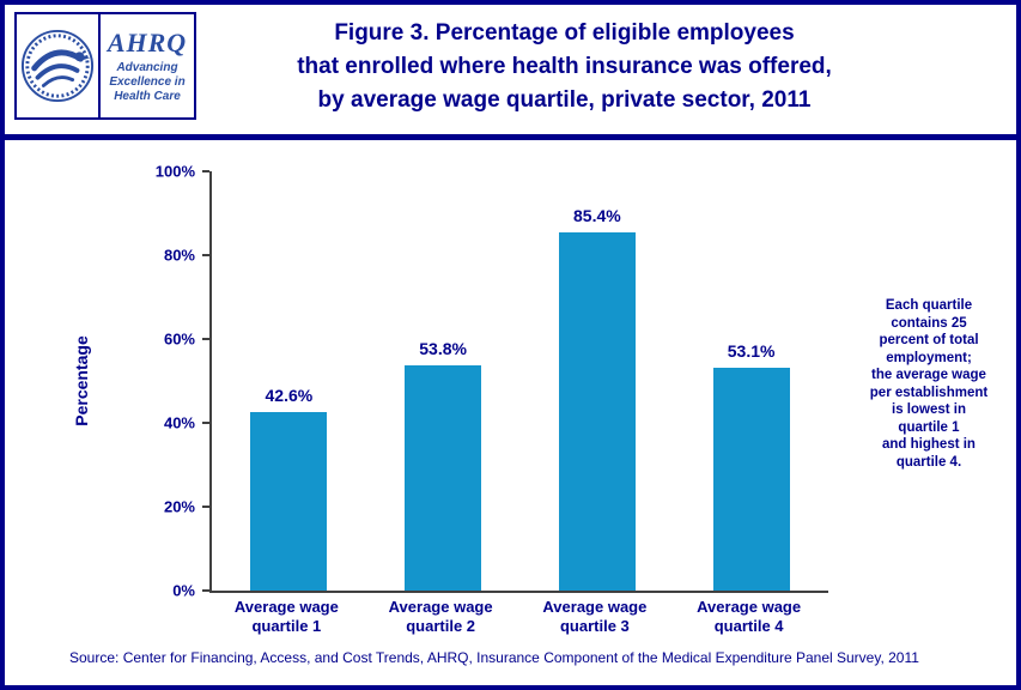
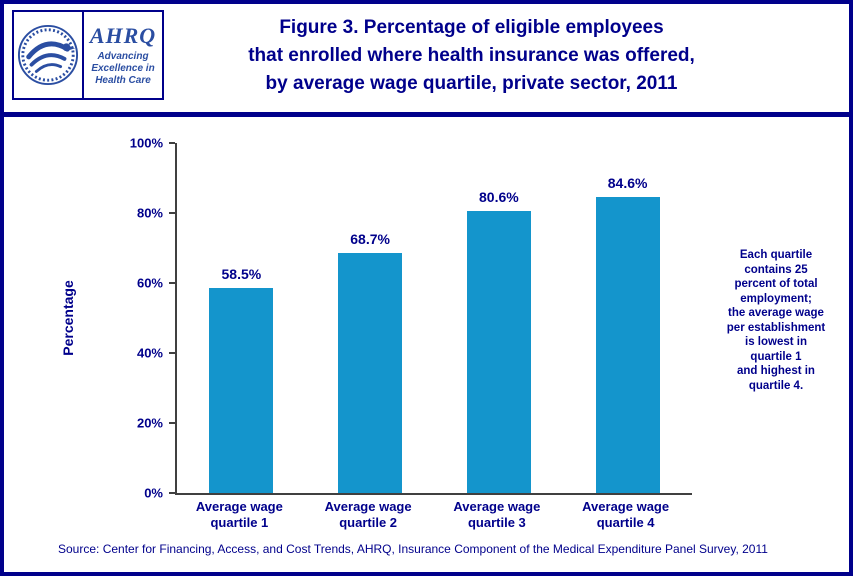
Average wage quartile 1: 42.6% -> 58.5%
Average wage quartile 2: 53.8% -> 68.7%
Average wage quartile 3: 85.4% -> 80.6%
Average wage quartile 4: 53.1% -> 84.6%
